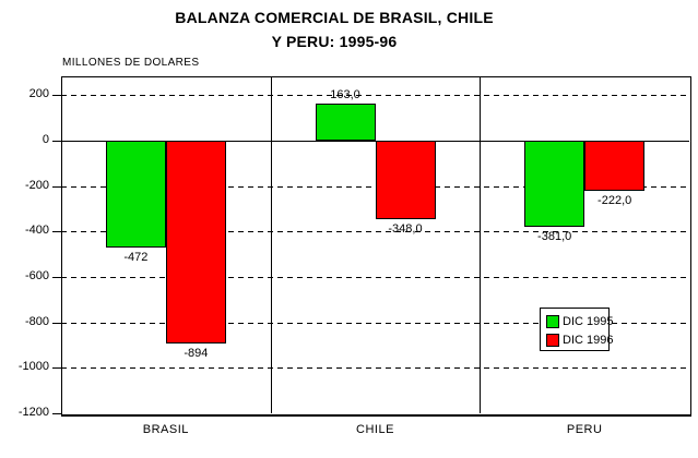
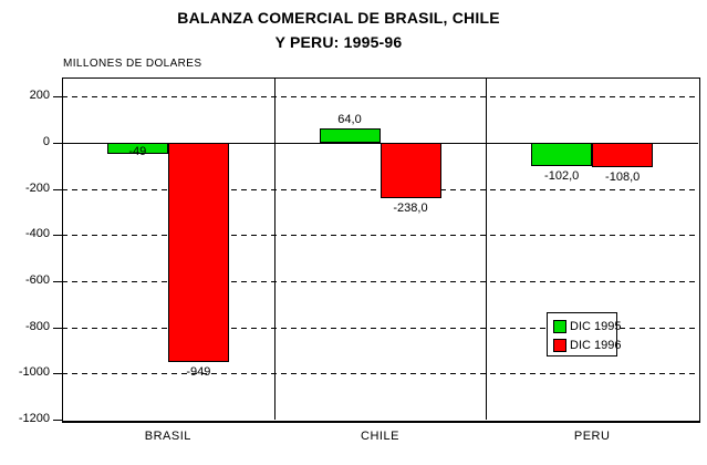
DIC 1995/BRASIL: -472 -> -49
DIC 1996/BRASIL: -894 -> -949
DIC 1995/CHILE: 163,0 -> 64,0
DIC 1996/CHILE: -348,0 -> -238,0
DIC 1995/PERU: -381,0 -> -102,0
DIC 1996/PERU: -222,0 -> -108,0
